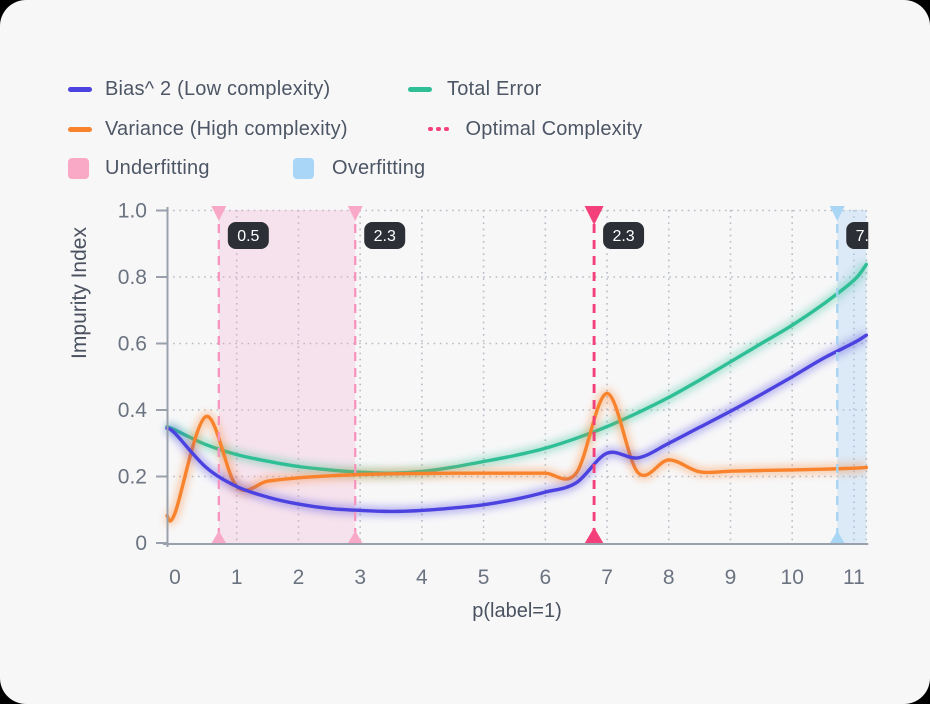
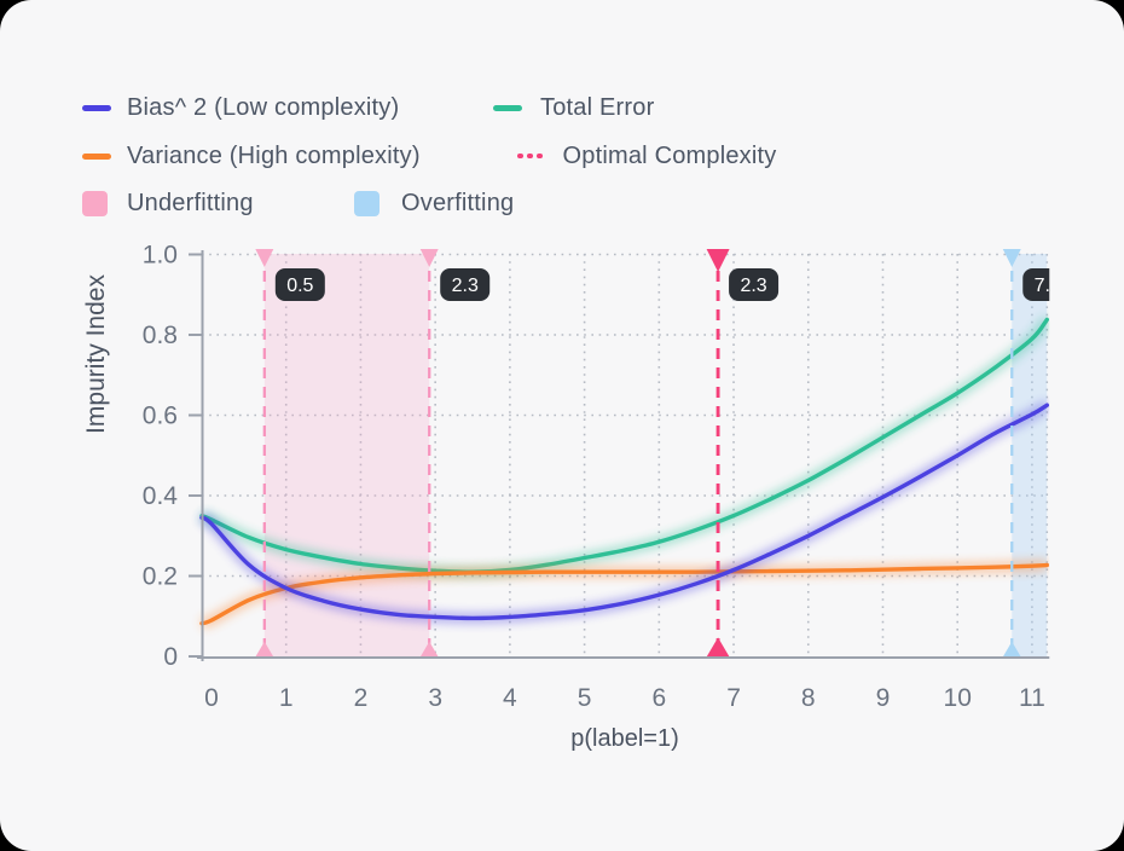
Variance (High complexity)/0.5: 0.38 -> 0.14
Variance (High complexity)/7: 0.45 -> 0.21
Bias^ 2 (Low complexity)/7: 0.27 -> 0.21
Variance (High complexity)/8: 0.25 -> 0.21
